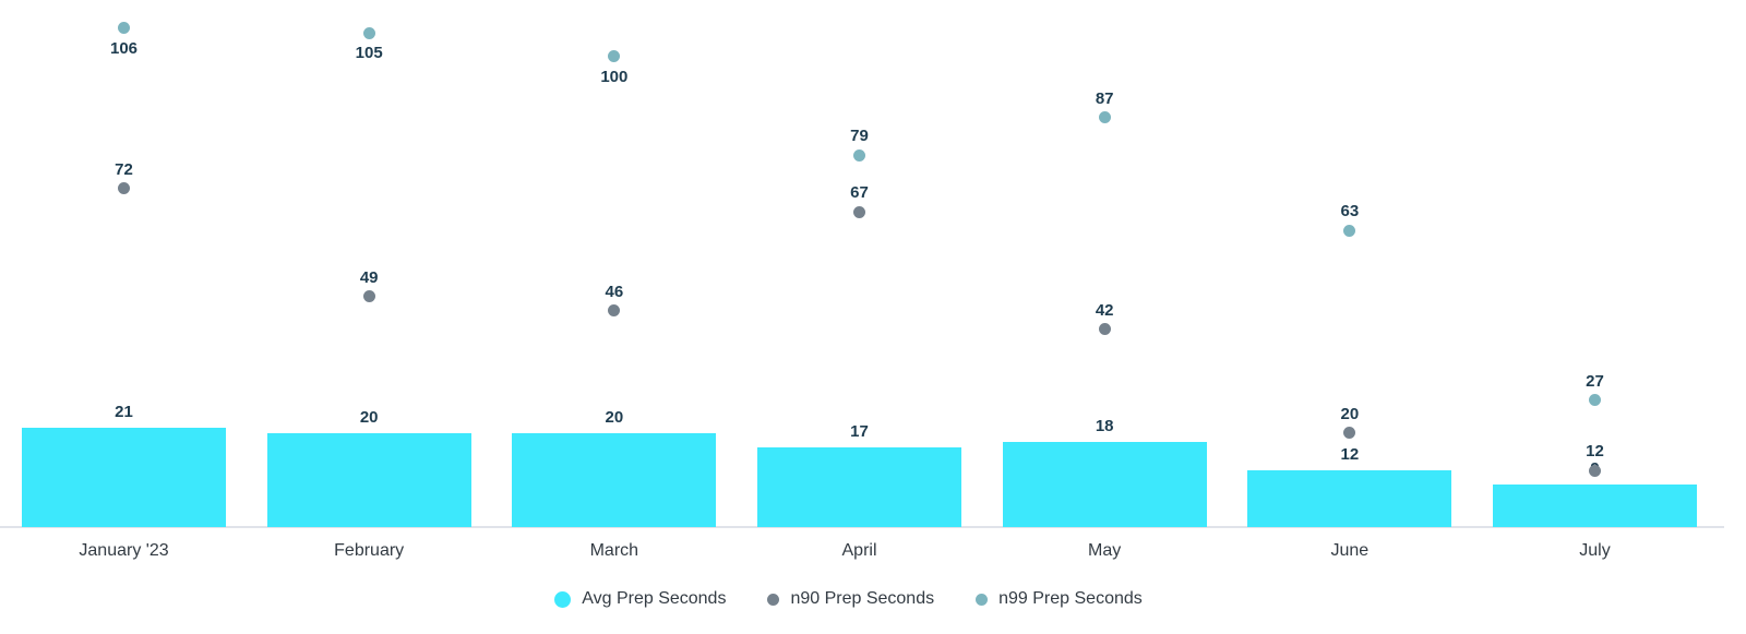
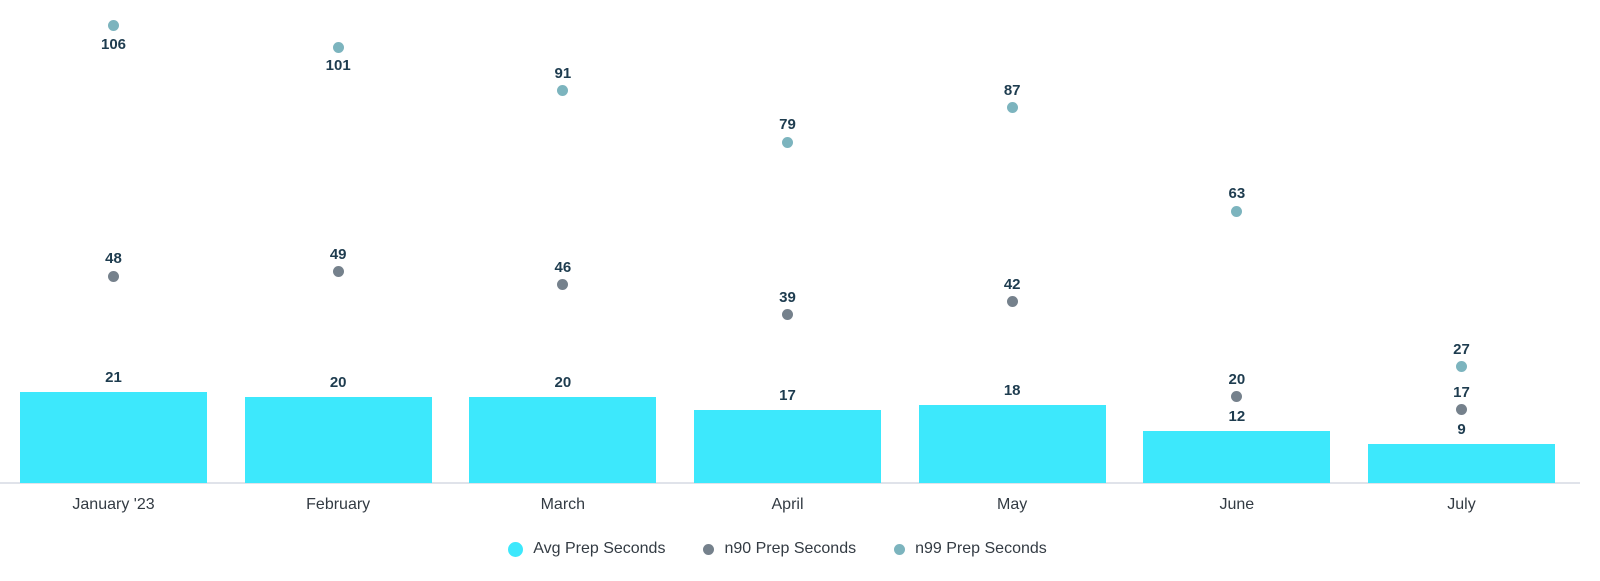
n90 Prep Seconds/January '23: 72 -> 48
n99 Prep Seconds/February: 105 -> 101
n99 Prep Seconds/March: 100 -> 91
n90 Prep Seconds/April: 67 -> 39
n90 Prep Seconds/July: 12 -> 17
